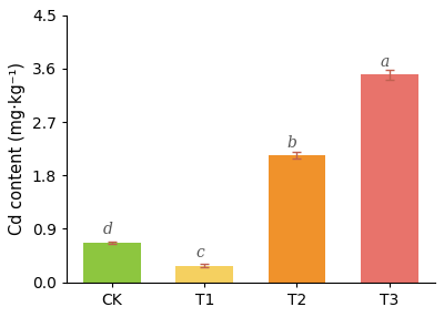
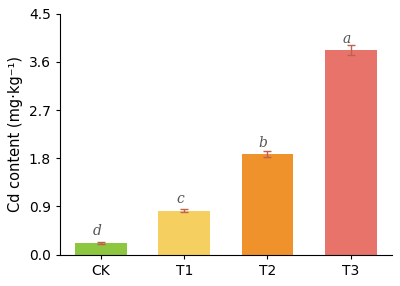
CK: 0.66 -> 0.22
T1: 0.28 -> 0.82
T2: 2.14 -> 1.88
T3: 3.50 -> 3.82
